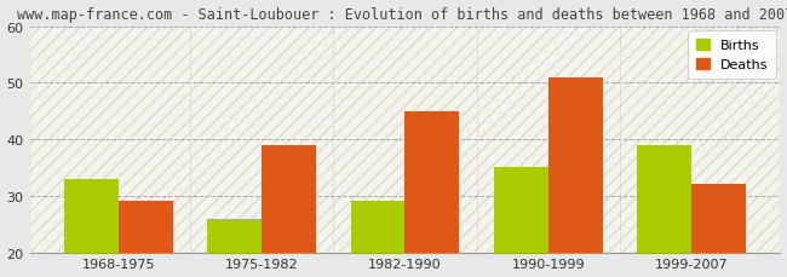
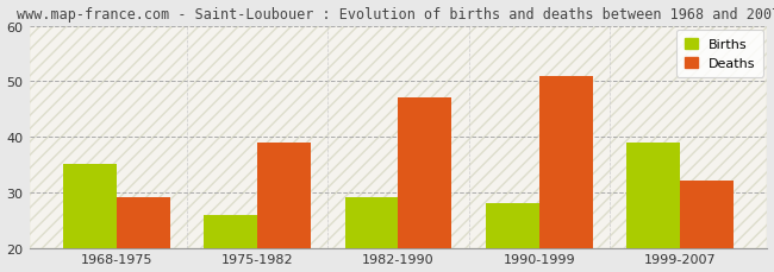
Births/1968-1975: 33 -> 35
Deaths/1982-1990: 45 -> 47
Births/1990-1999: 35 -> 28
